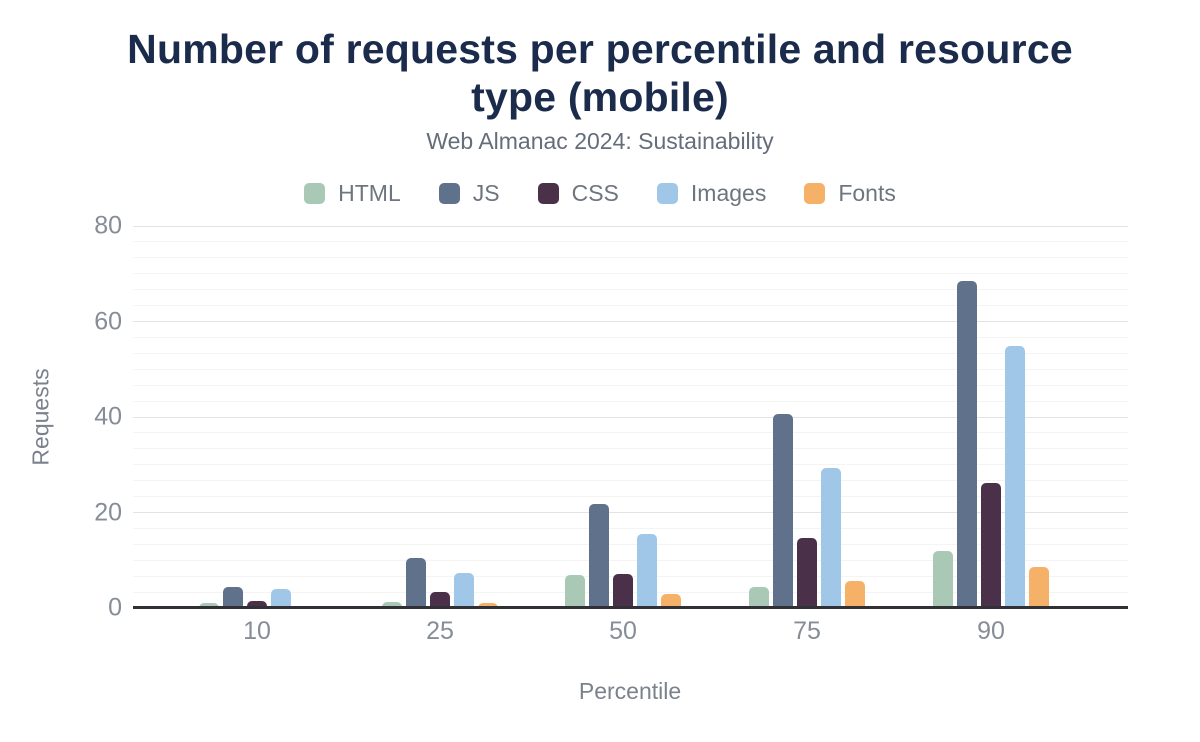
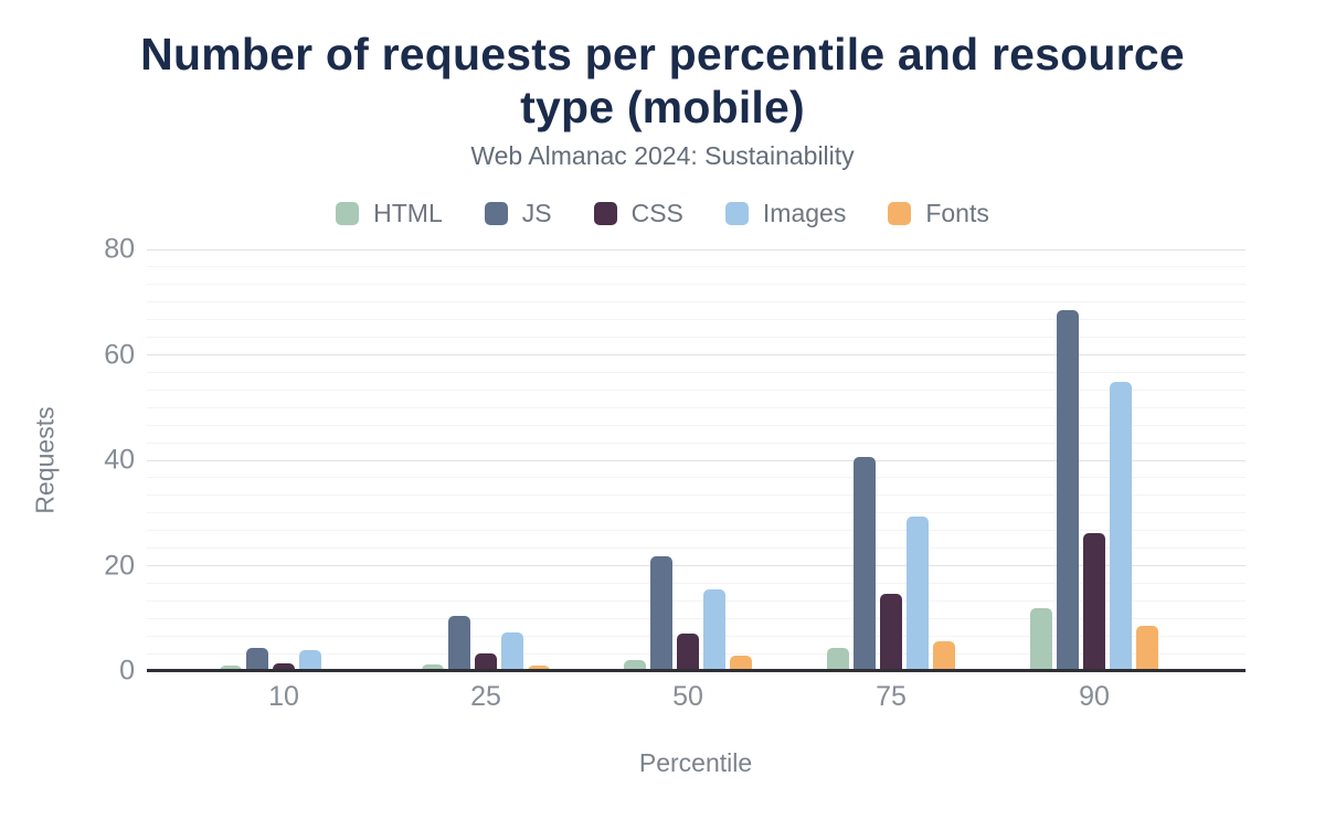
HTML/50: 7 -> 2
